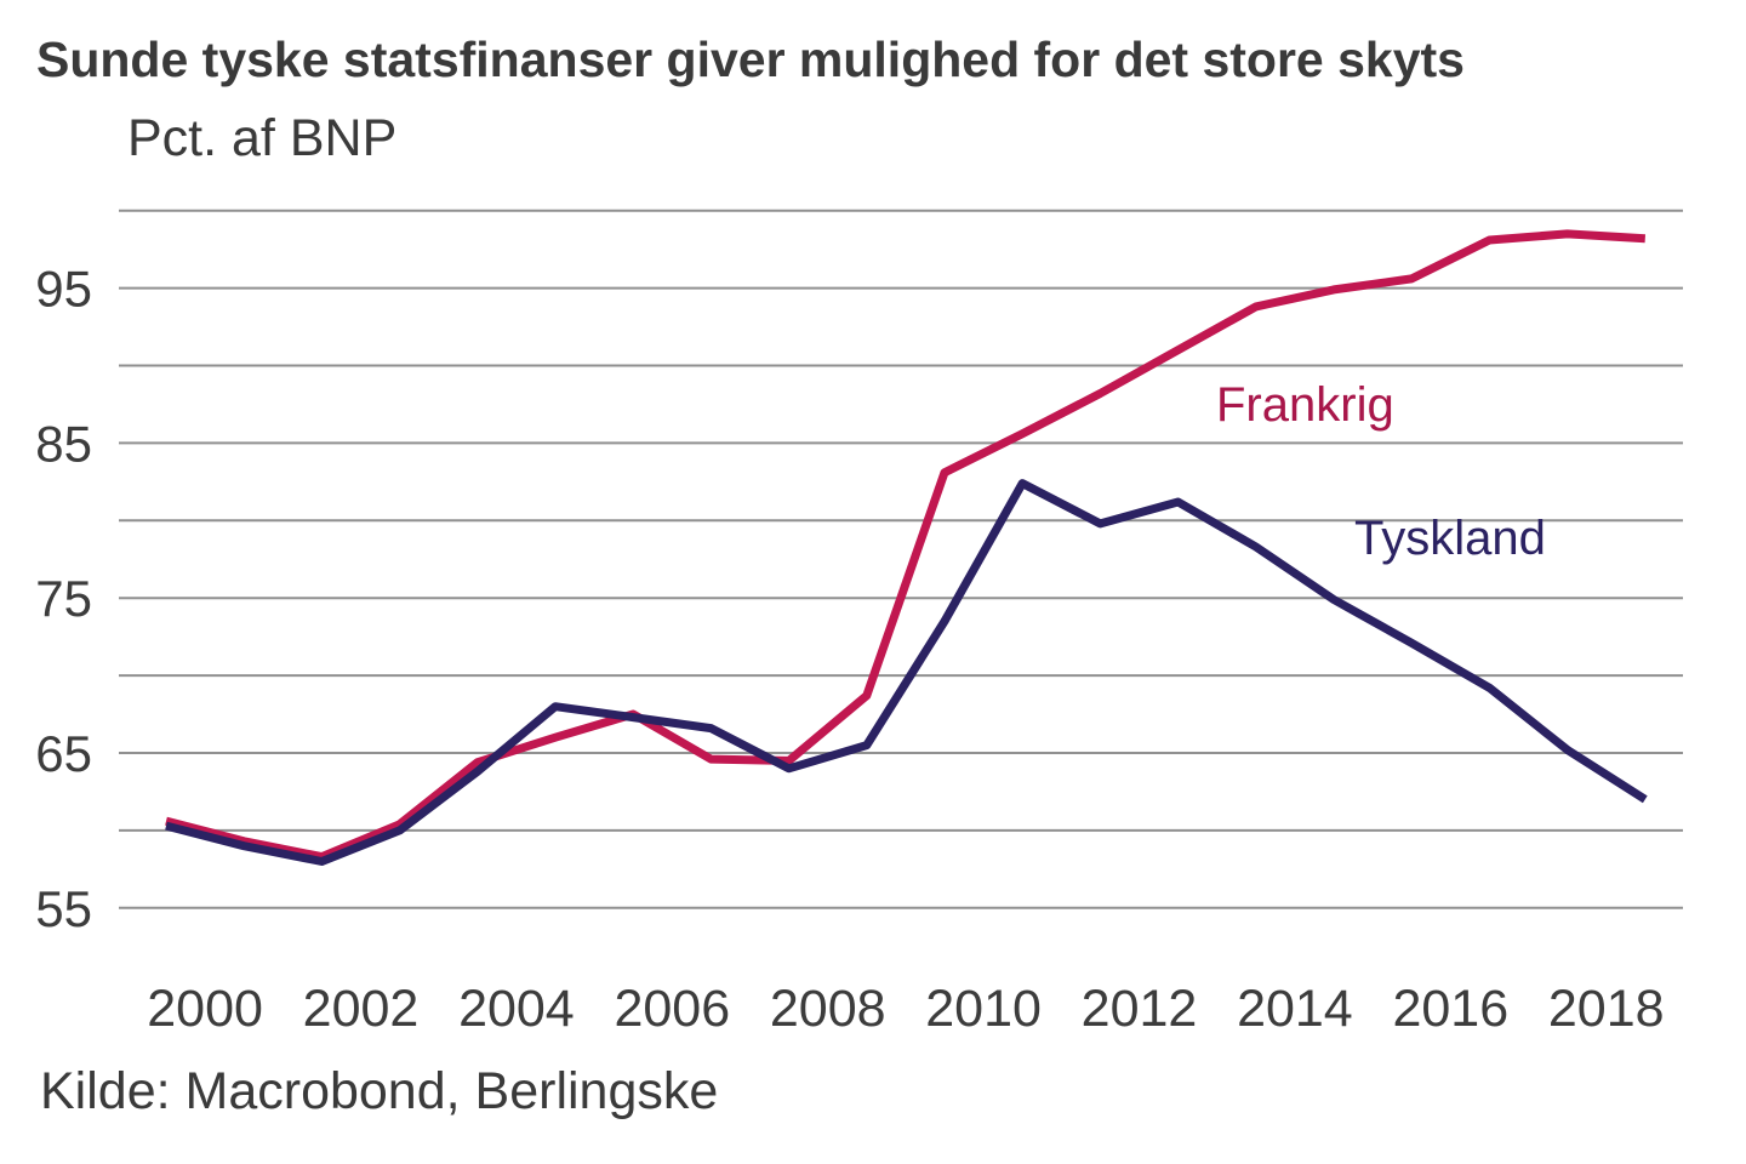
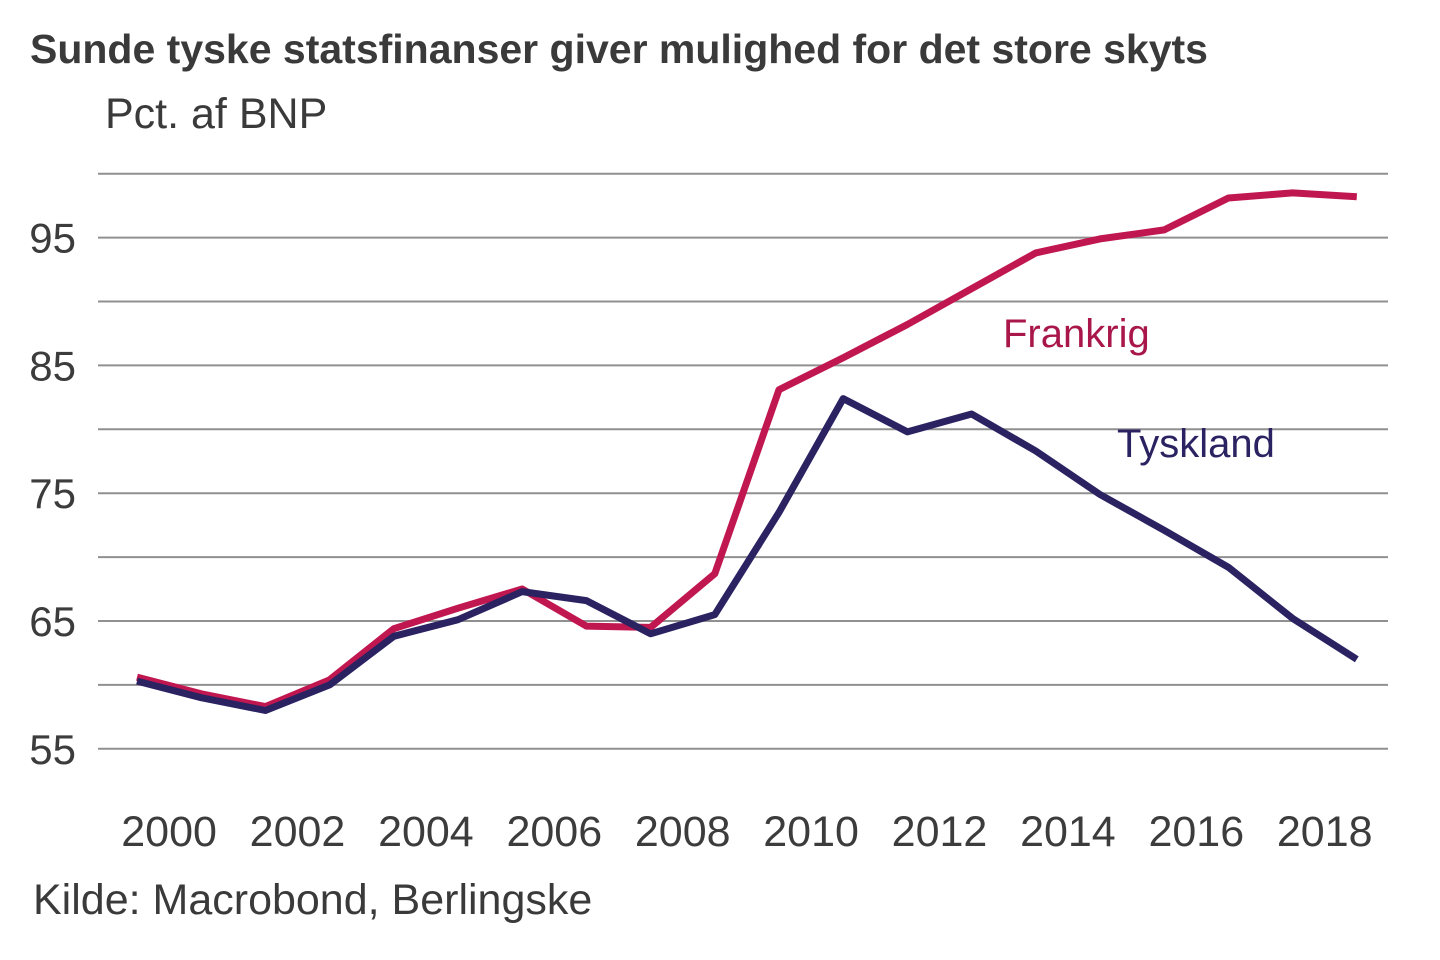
Tyskland/2004: 68.0 -> 65.1
